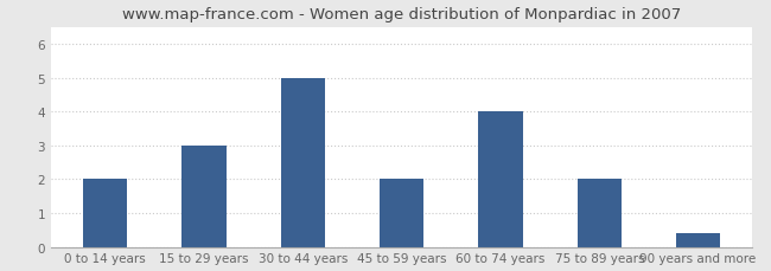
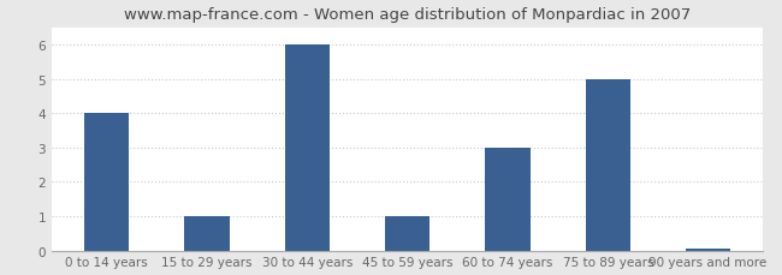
0 to 14 years: 2.00 -> 4.00
15 to 29 years: 3.00 -> 1.00
30 to 44 years: 5.00 -> 6.00
45 to 59 years: 2.00 -> 1.00
60 to 74 years: 4.00 -> 3.00
75 to 89 years: 2.00 -> 5.00
90 years and more: 0.40 -> 0.07
